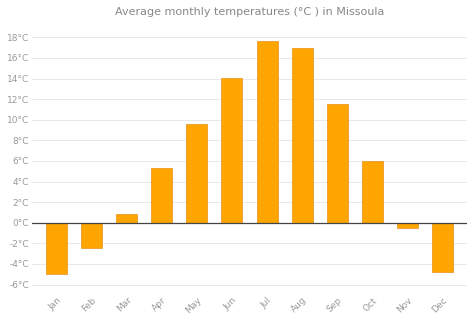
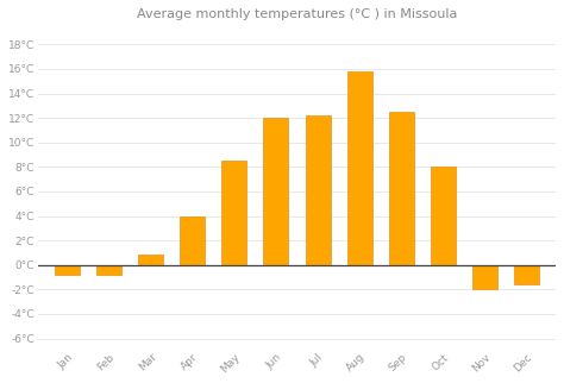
Jan: -5.0°C -> -0.8°C
Feb: -2.5°C -> -0.8°C
Apr: 5.3°C -> 4.0°C
May: 9.6°C -> 8.5°C
Jun: 14.1°C -> 12.0°C
Jul: 17.6°C -> 12.2°C
Aug: 17.0°C -> 15.8°C
Sep: 11.5°C -> 12.5°C
Oct: 6.0°C -> 8.0°C
Nov: -0.5°C -> -2.0°C
Dec: -4.8°C -> -1.6°C
